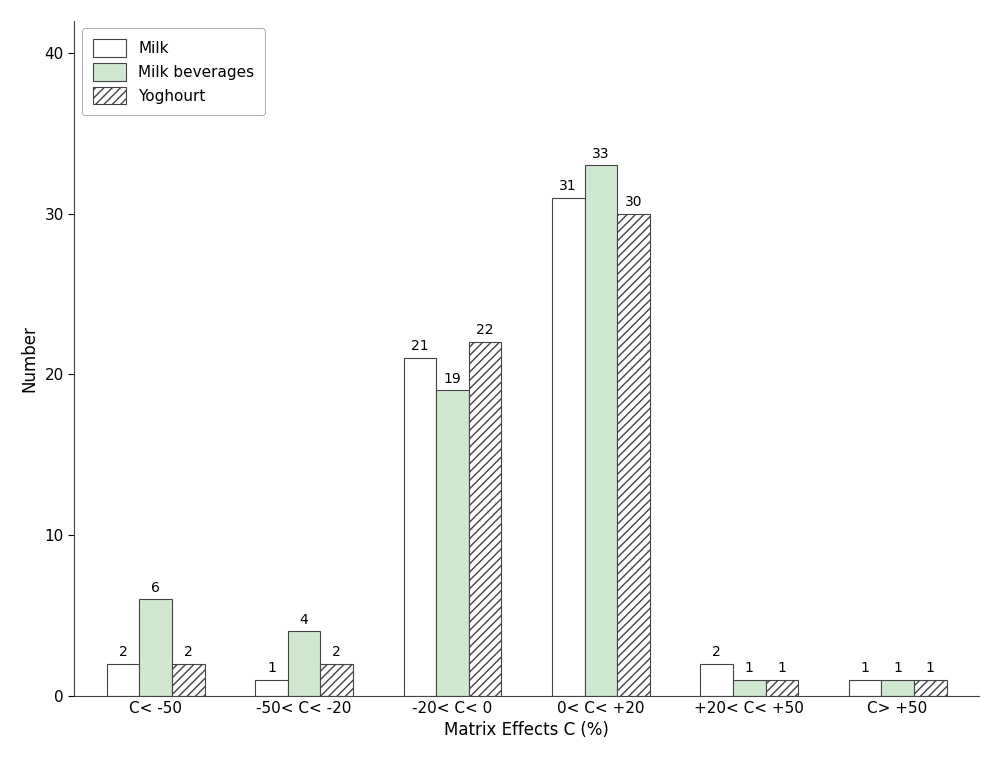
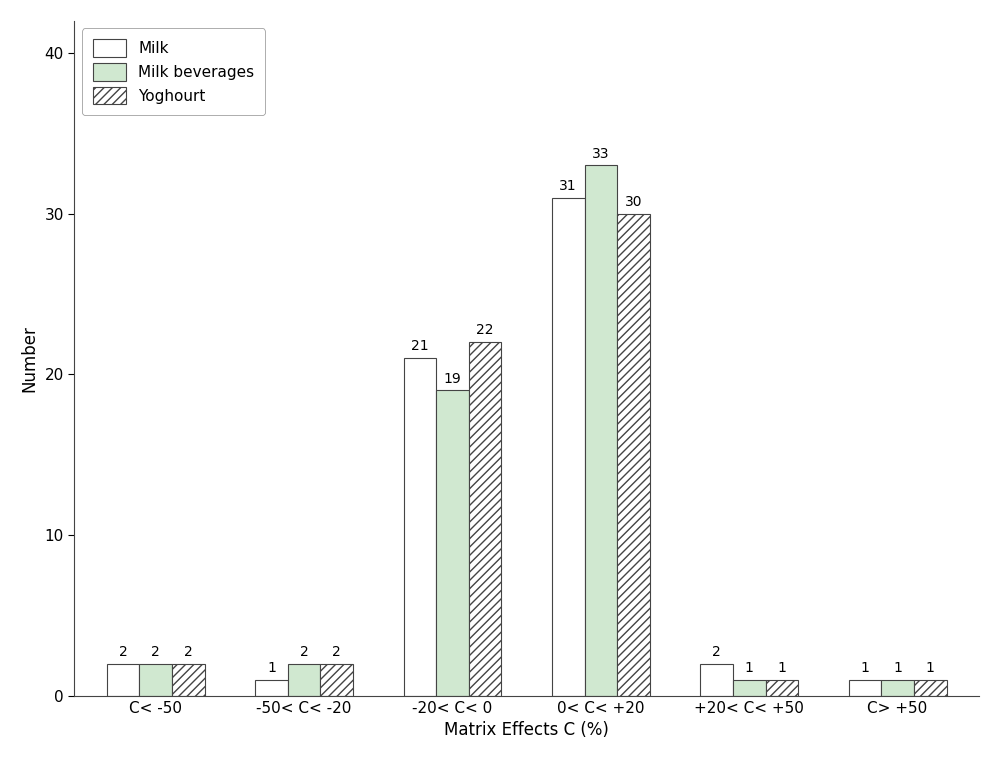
Milk beverages/C< -50: 6 -> 2
Milk beverages/-50< C< -20: 4 -> 2
